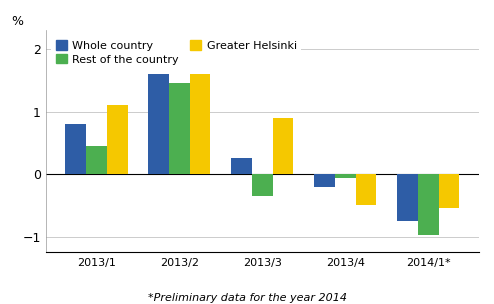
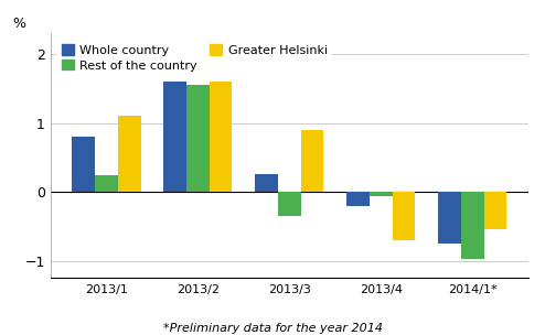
Rest of the country/2013/1: 0.45 -> 0.24
Rest of the country/2013/2: 1.45 -> 1.56
Greater Helsinki/2013/4: -0.50 -> -0.70
